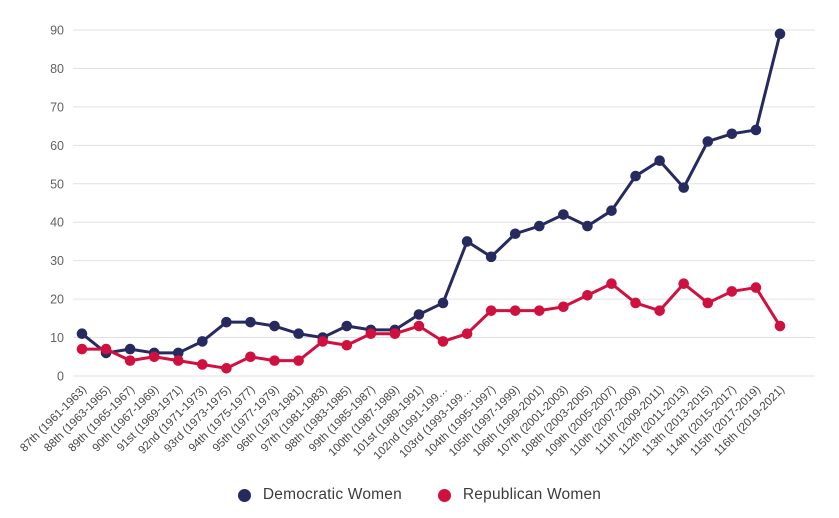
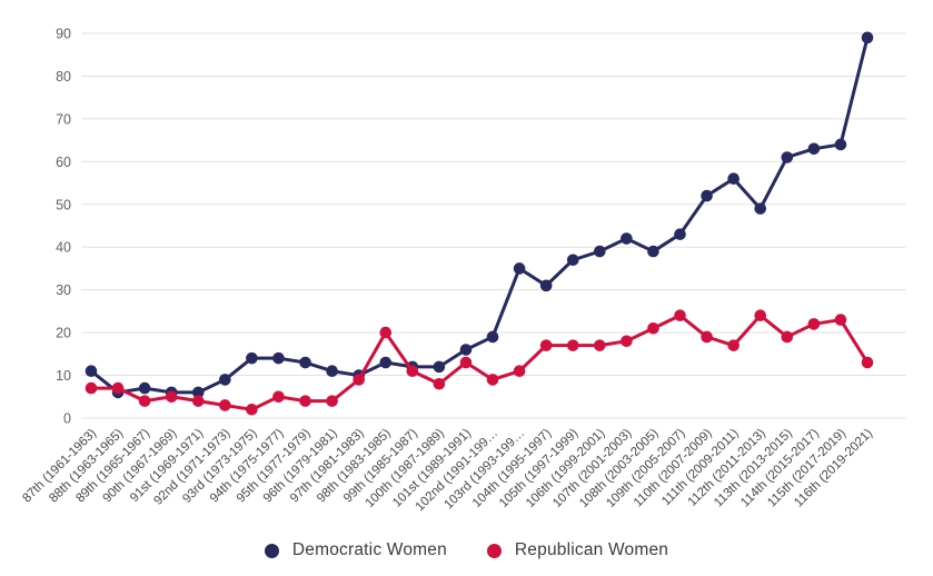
Republican Women/98th (1983-1985): 8 -> 20
Republican Women/100th (1987-1989): 11 -> 8
